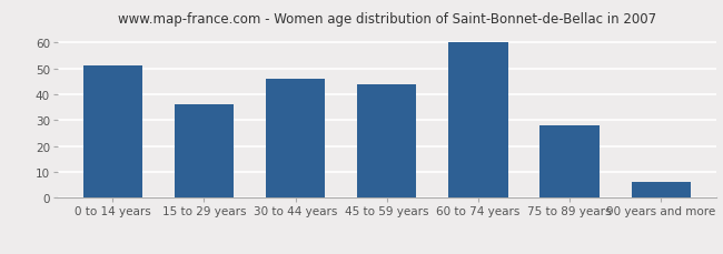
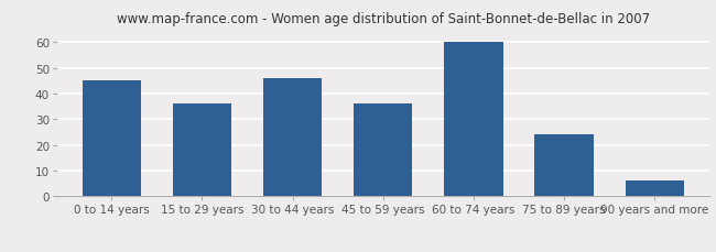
0 to 14 years: 51 -> 45
45 to 59 years: 44 -> 36
75 to 89 years: 28 -> 24
